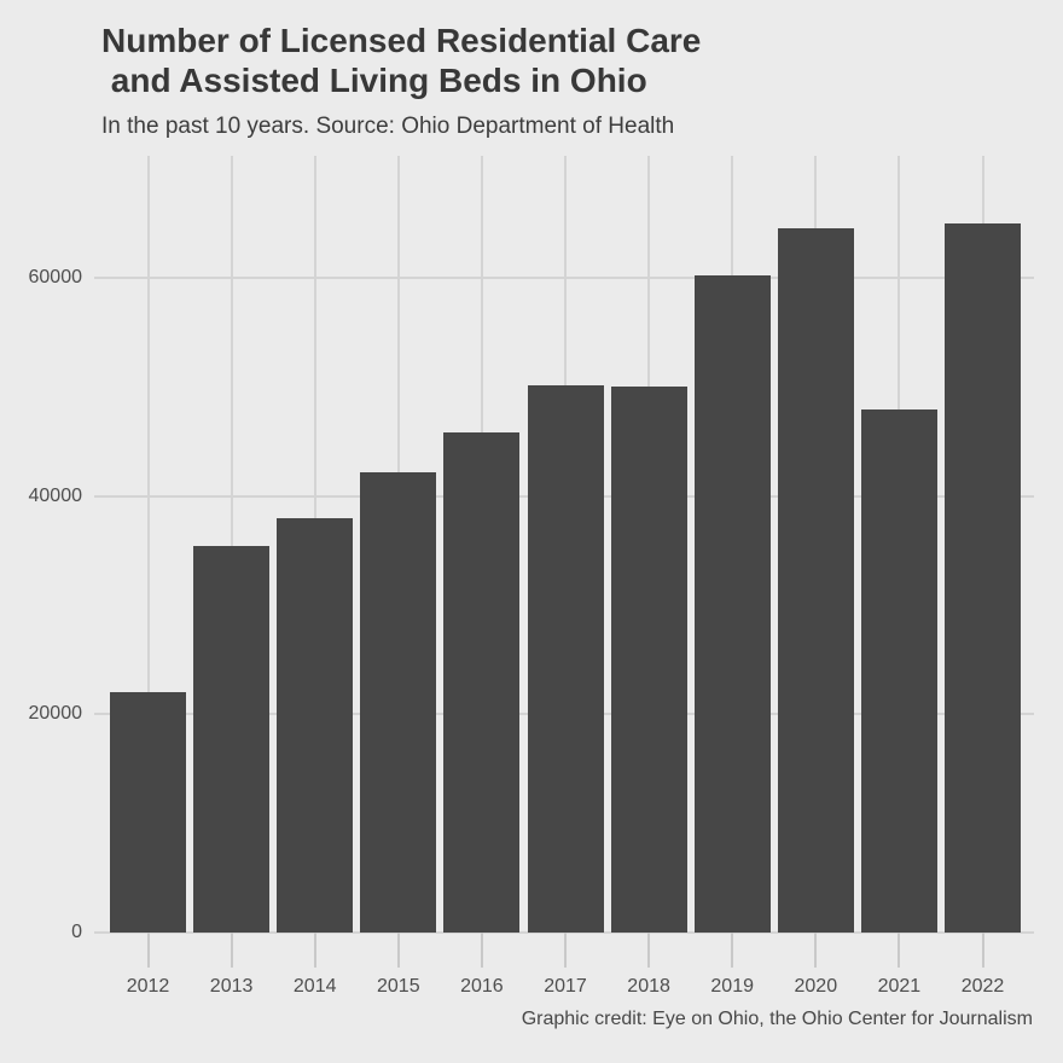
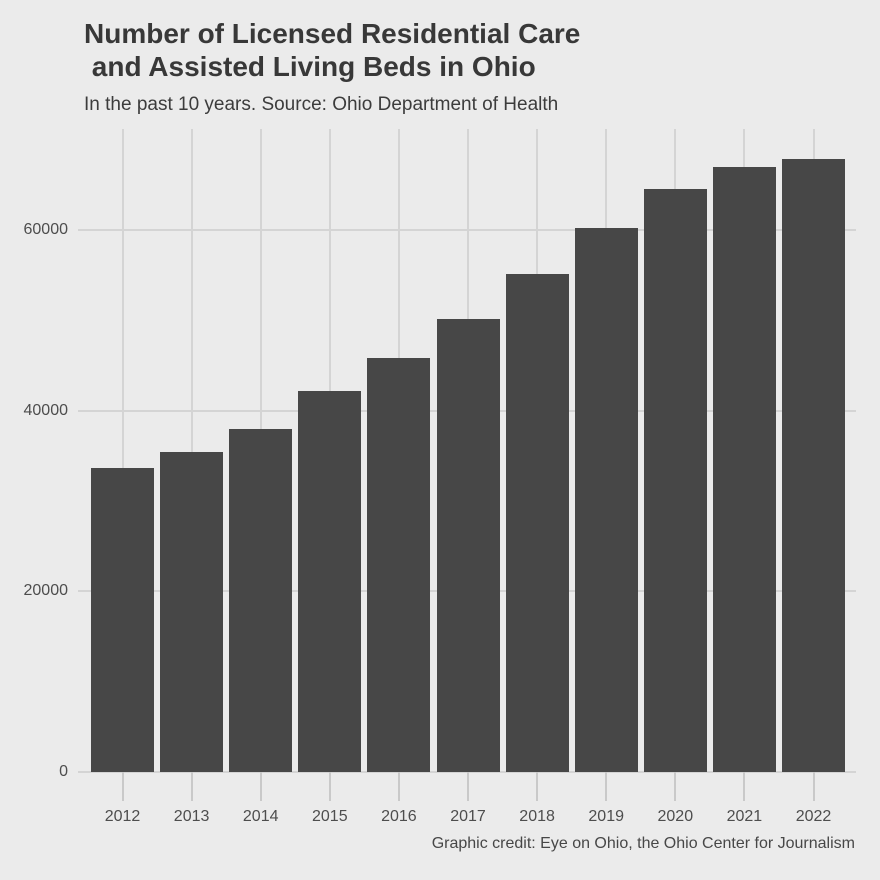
2012: 22000 -> 34000
2018: 50000 -> 55000
2021: 48000 -> 67000
2022: 65000 -> 68000
